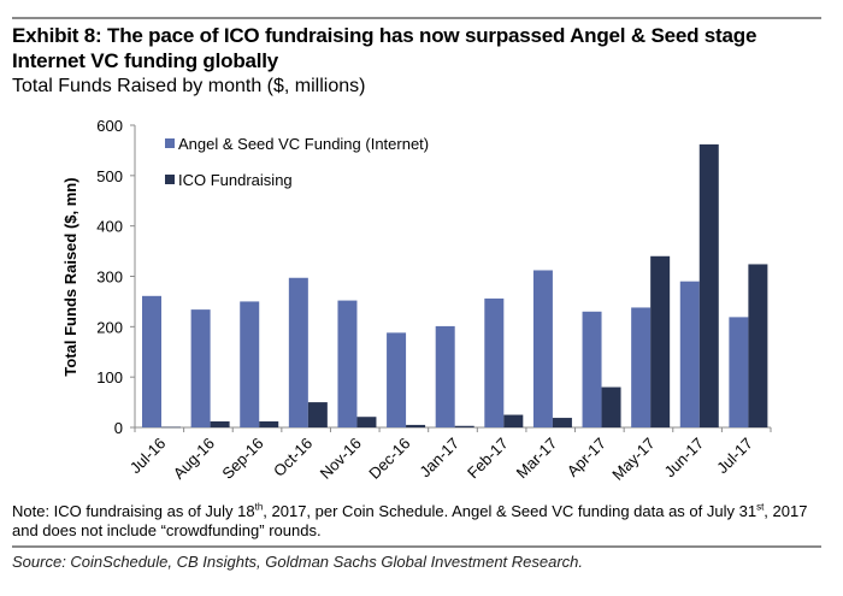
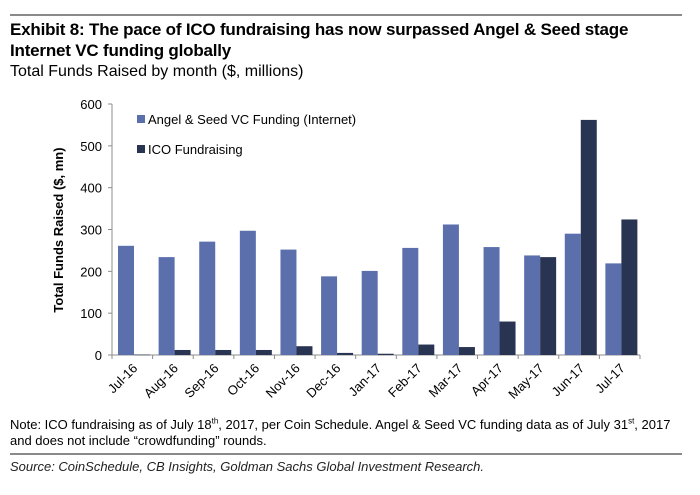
Angel & Seed VC Funding (Internet)/Sep-16: 250 -> 270
ICO Fundraising/Oct-16: 50 -> 10
Angel & Seed VC Funding (Internet)/Apr-17: 230 -> 260
ICO Fundraising/May-17: 340 -> 230
